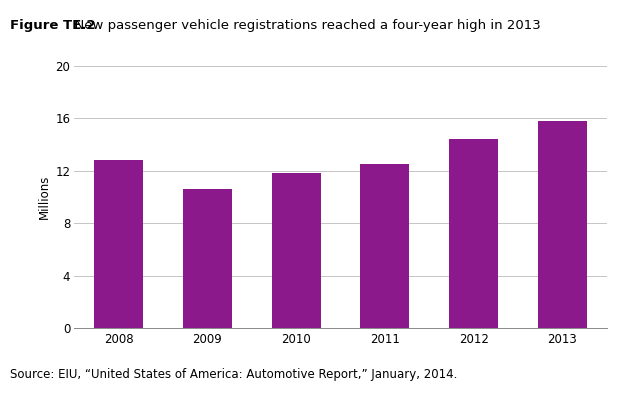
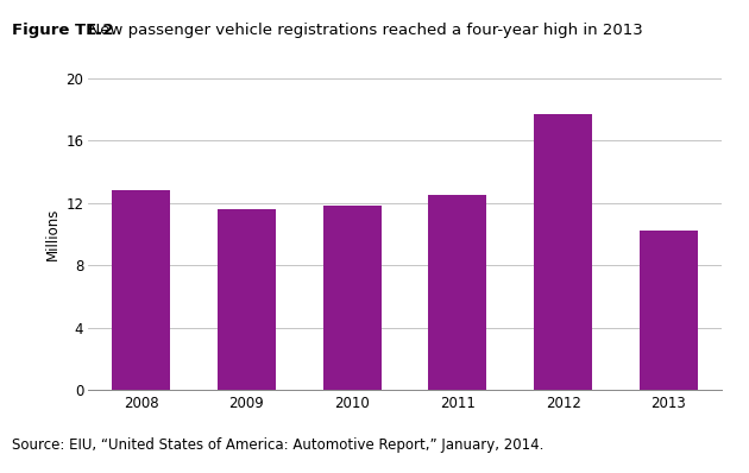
2009: 10.6 -> 11.6
2012: 14.4 -> 17.7
2013: 15.8 -> 10.2
